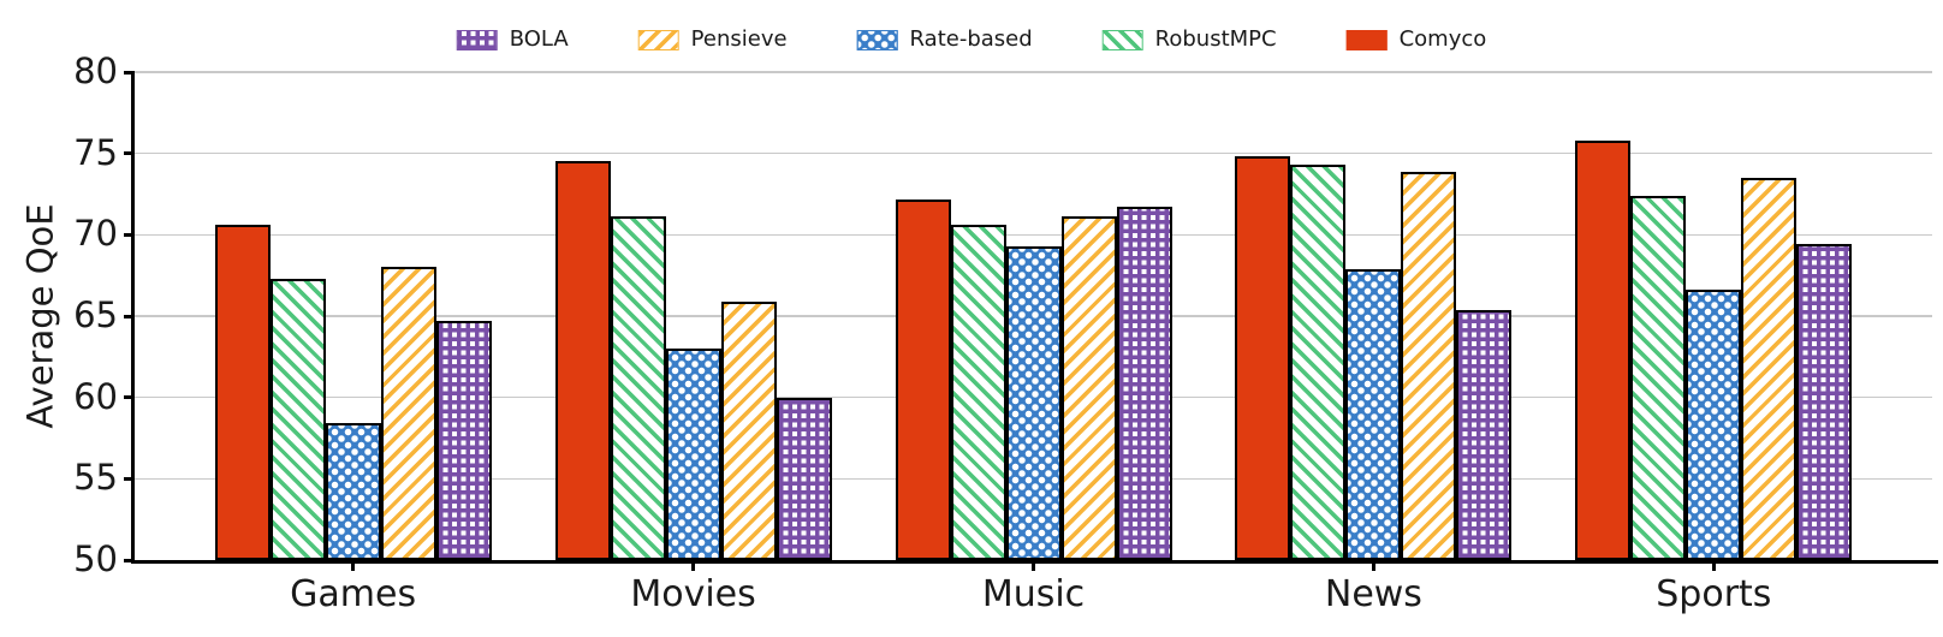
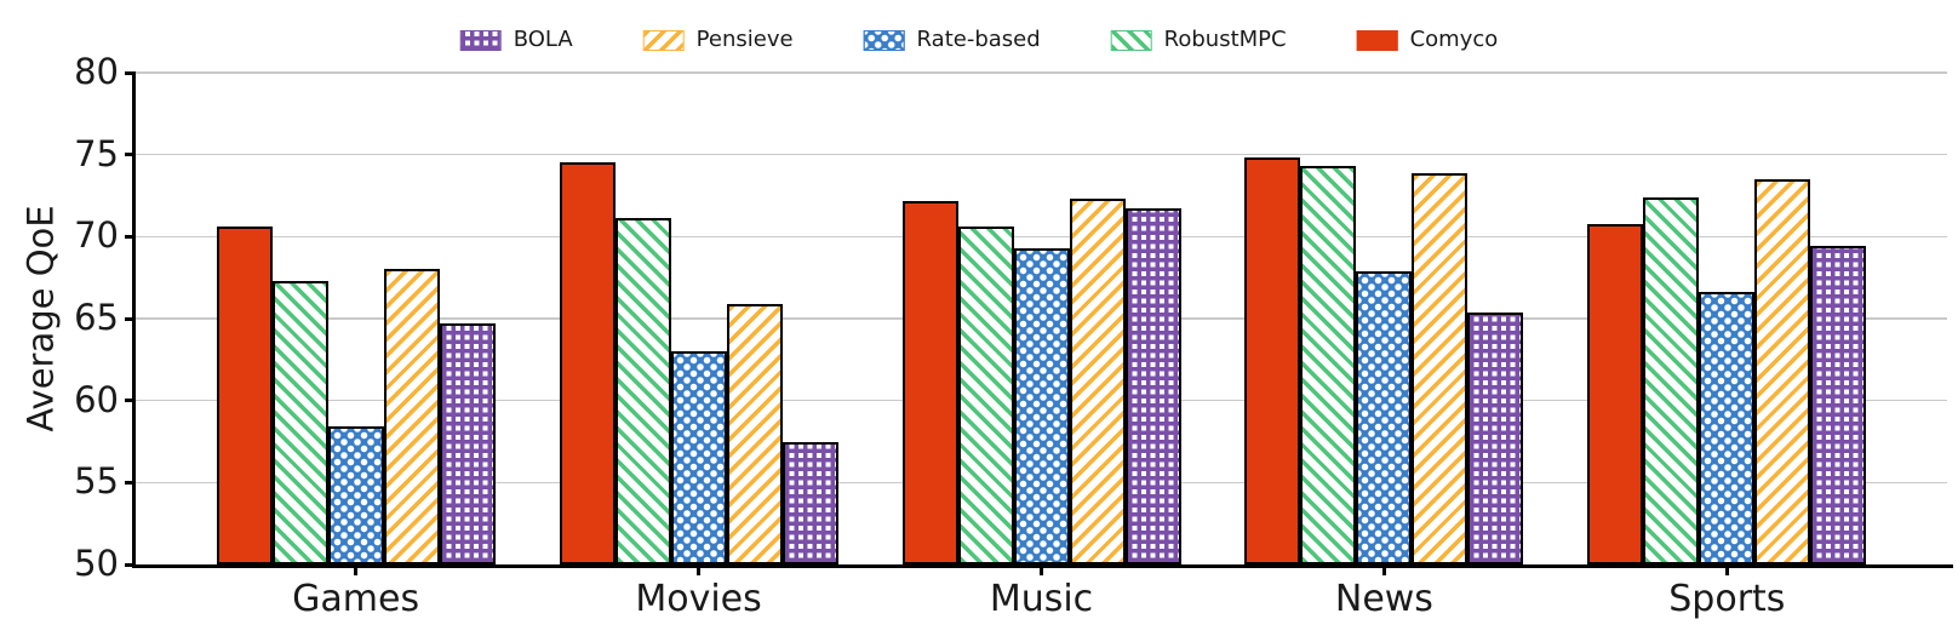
BOLA/Movies: 60.0 -> 57.5
Pensieve/Music: 71.1 -> 72.3
Comyco/Sports: 75.8 -> 70.8
